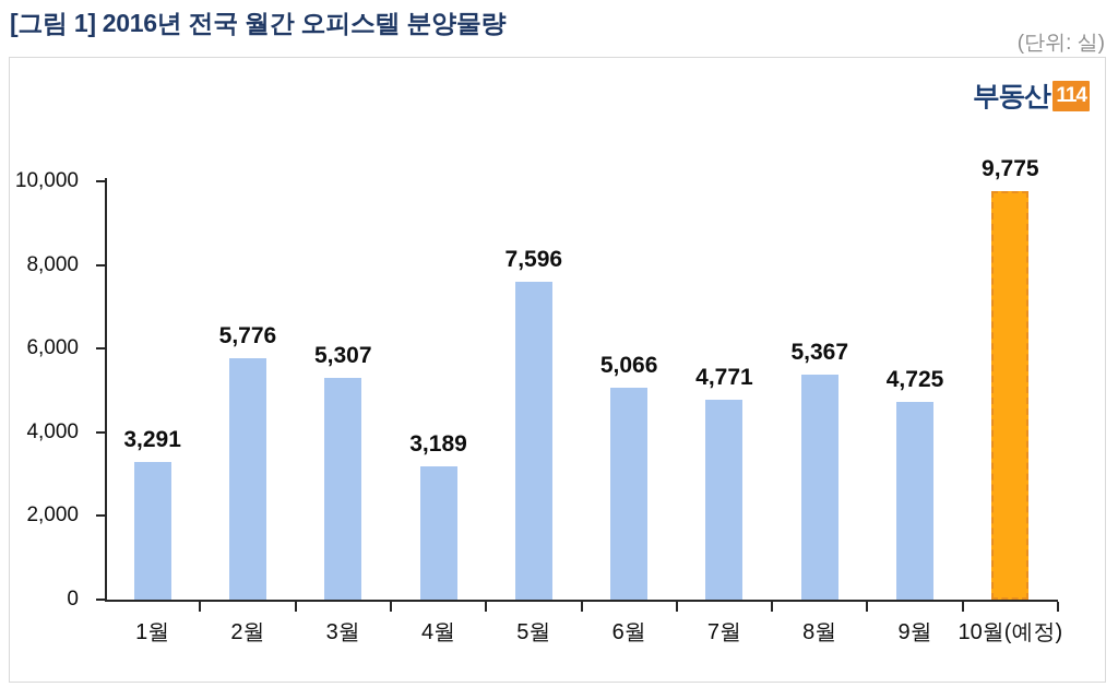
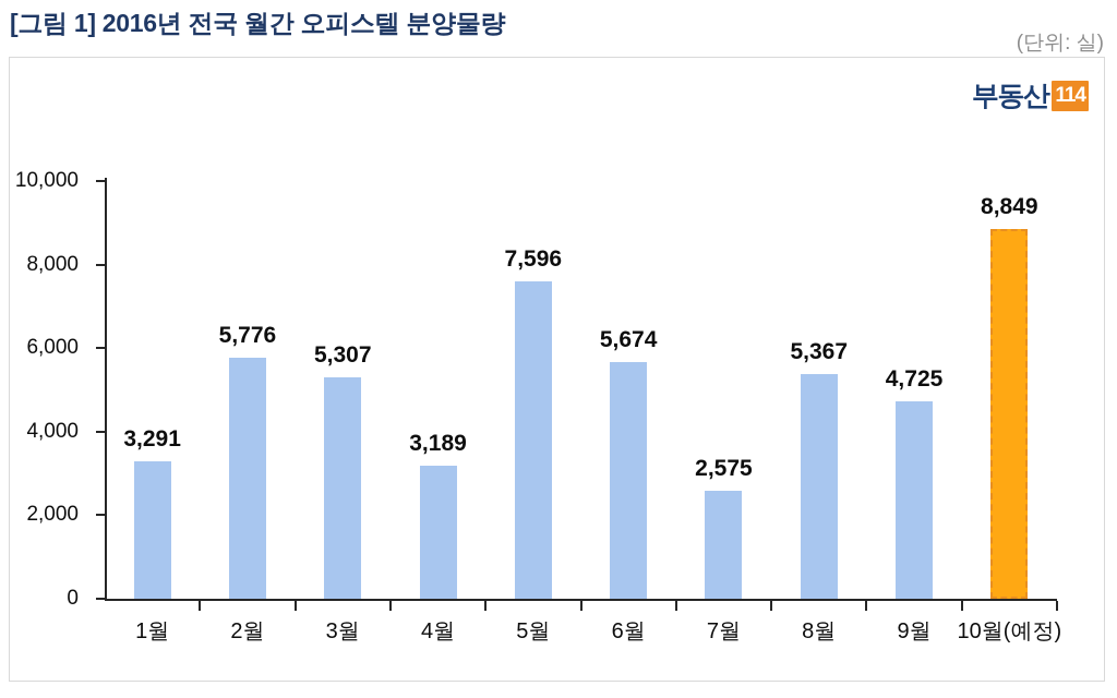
6월: 5,066 -> 5,674
7월: 4,771 -> 2,575
10월(예정): 9,775 -> 8,849
